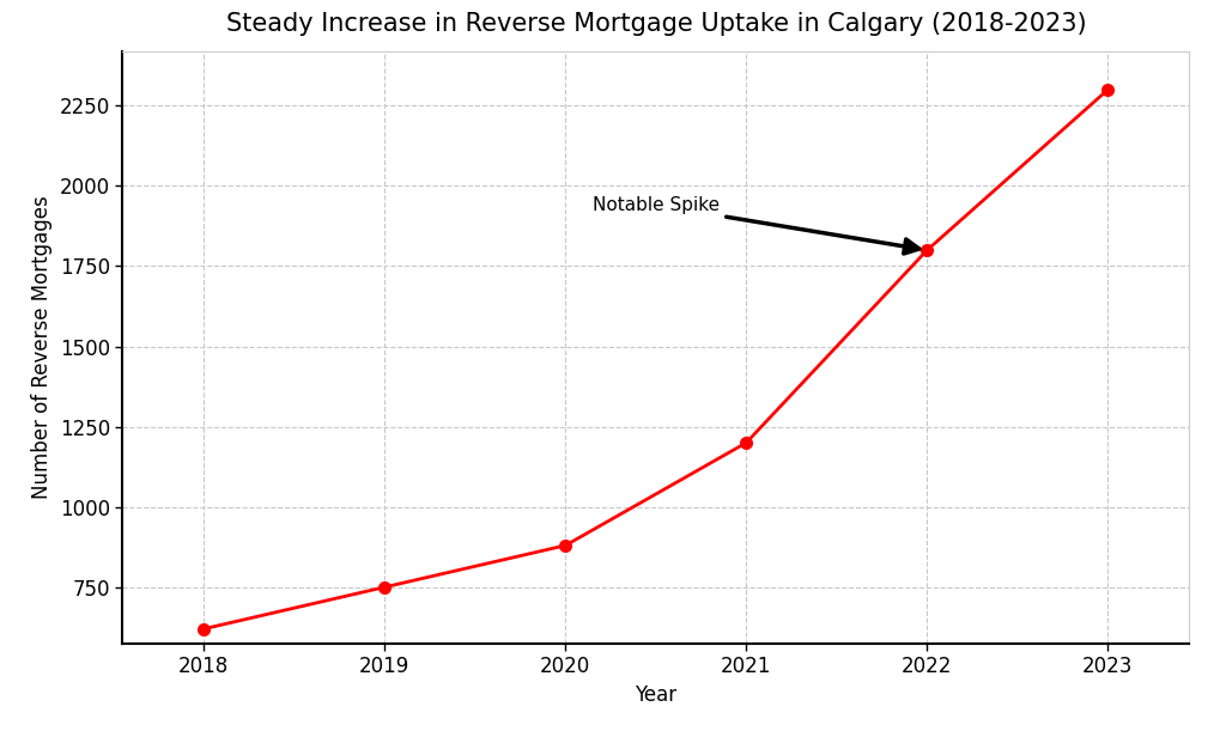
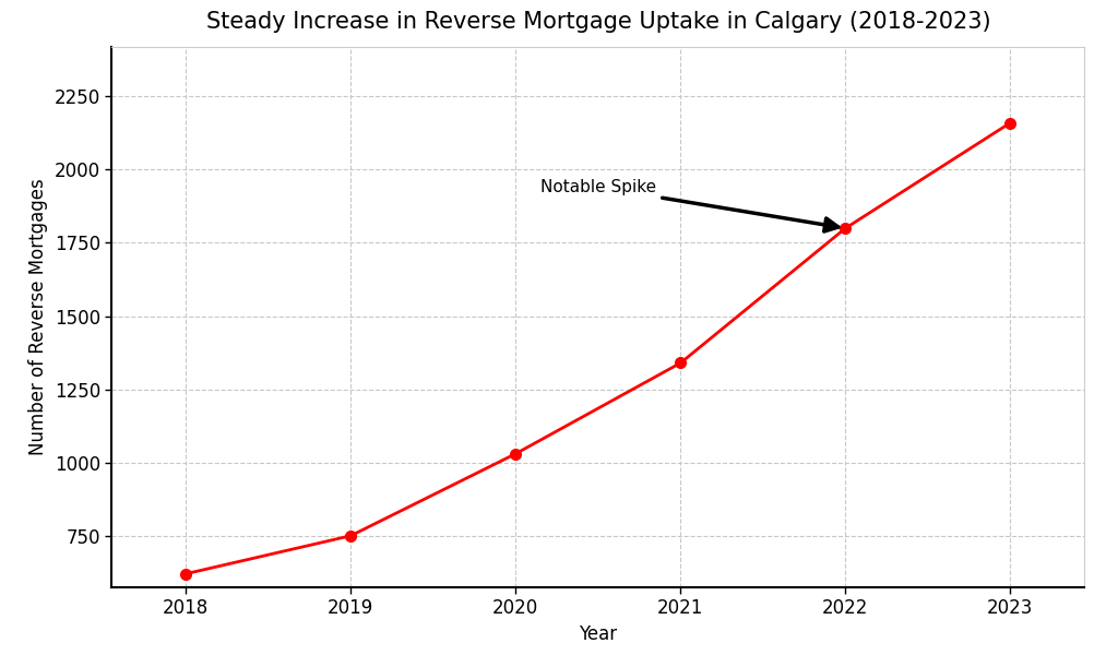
2020: 880 -> 1030
2021: 1200 -> 1340
2023: 2300 -> 2160
